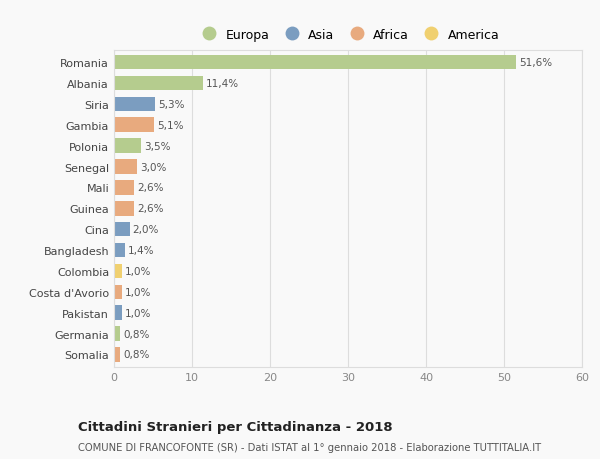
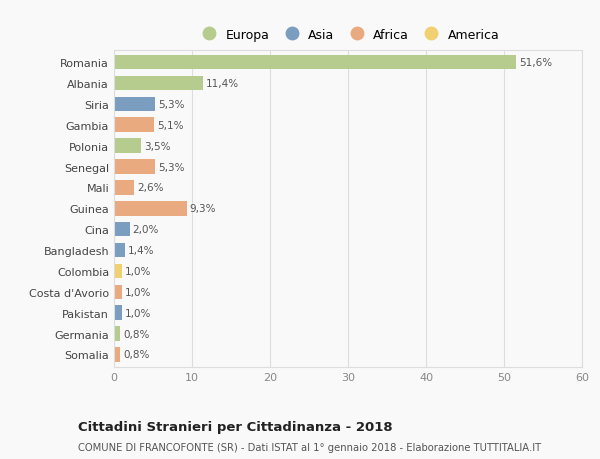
Senegal: 3,0% -> 5,3%
Guinea: 2,6% -> 9,3%
